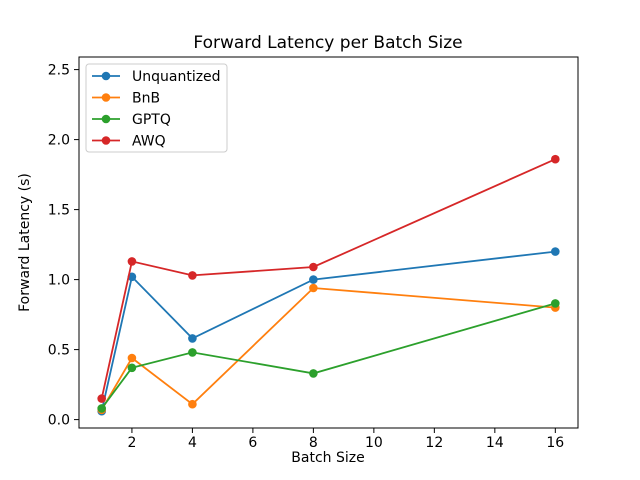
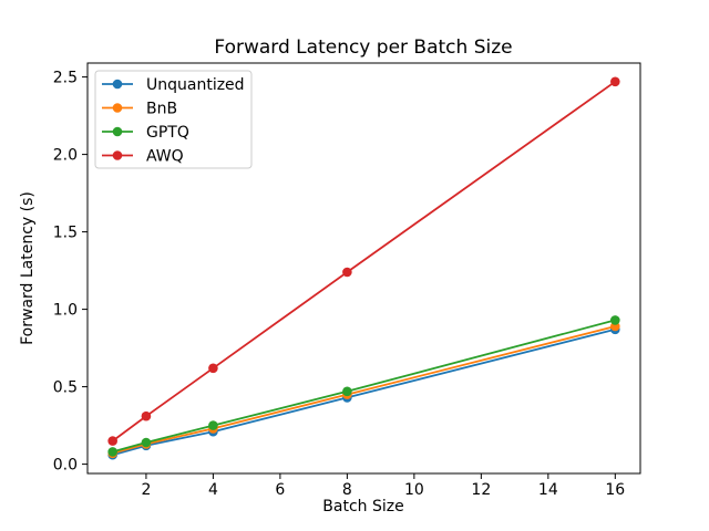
Unquantized/2: 1.02 -> 0.12
BnB/2: 0.44 -> 0.13
GPTQ/2: 0.37 -> 0.14
AWQ/2: 1.13 -> 0.31
Unquantized/4: 0.58 -> 0.21
BnB/4: 0.11 -> 0.23
GPTQ/4: 0.48 -> 0.25
AWQ/4: 1.03 -> 0.62
Unquantized/8: 1.00 -> 0.43
BnB/8: 0.94 -> 0.45
GPTQ/8: 0.33 -> 0.47
AWQ/8: 1.09 -> 1.24
Unquantized/16: 1.20 -> 0.87
BnB/16: 0.80 -> 0.89
GPTQ/16: 0.83 -> 0.93
AWQ/16: 1.86 -> 2.47
